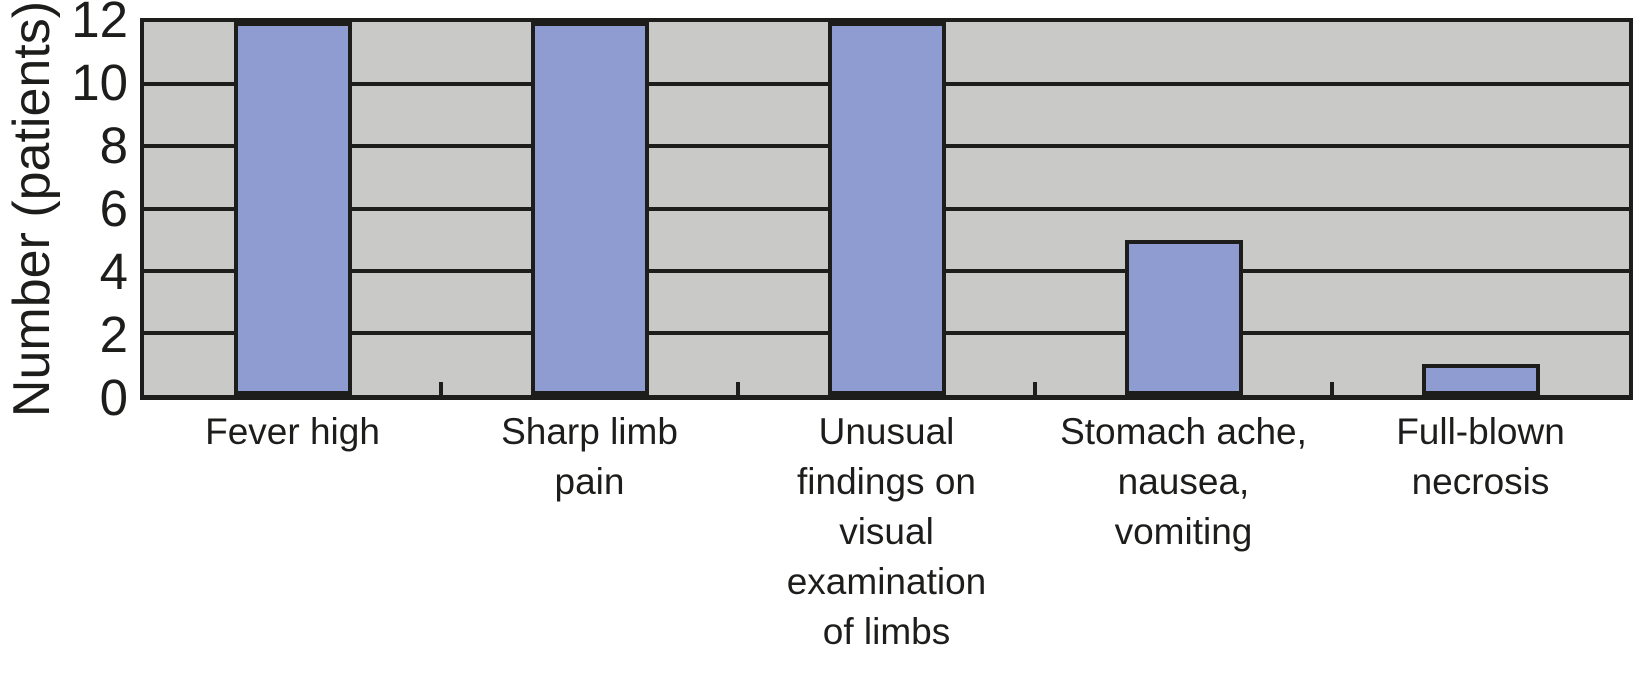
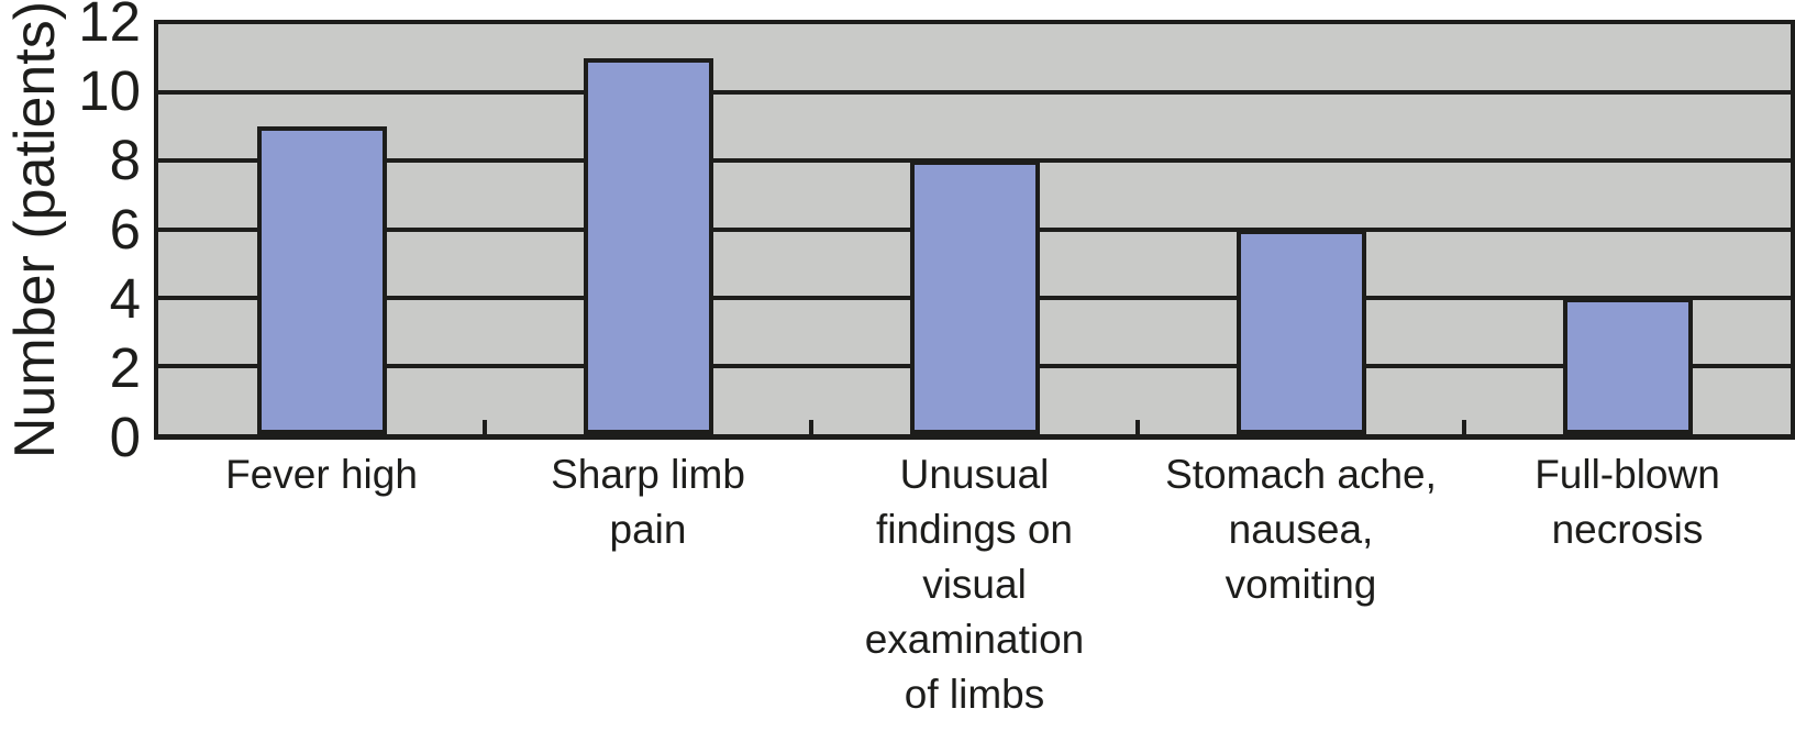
Fever high: 12 -> 9
Sharp limb pain: 12 -> 11
Unusual findings on visual examination of limbs: 12 -> 8
Stomach ache, nausea, vomiting: 5 -> 6
Full-blown necrosis: 1 -> 4
